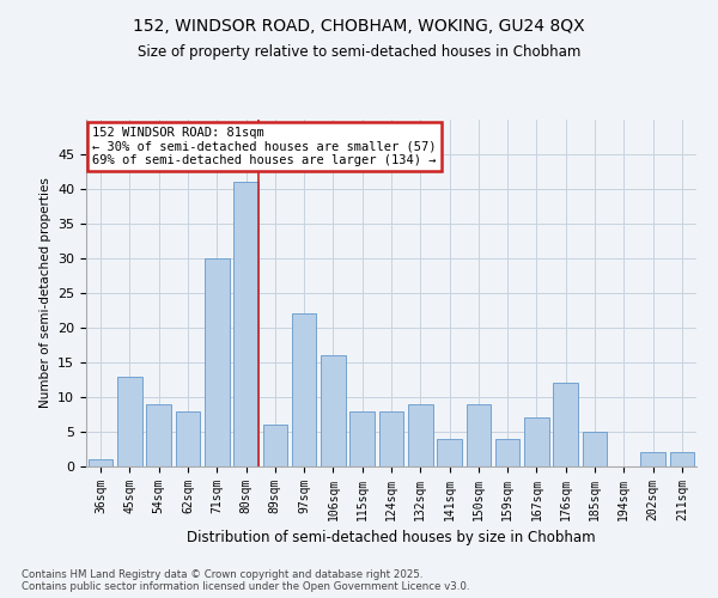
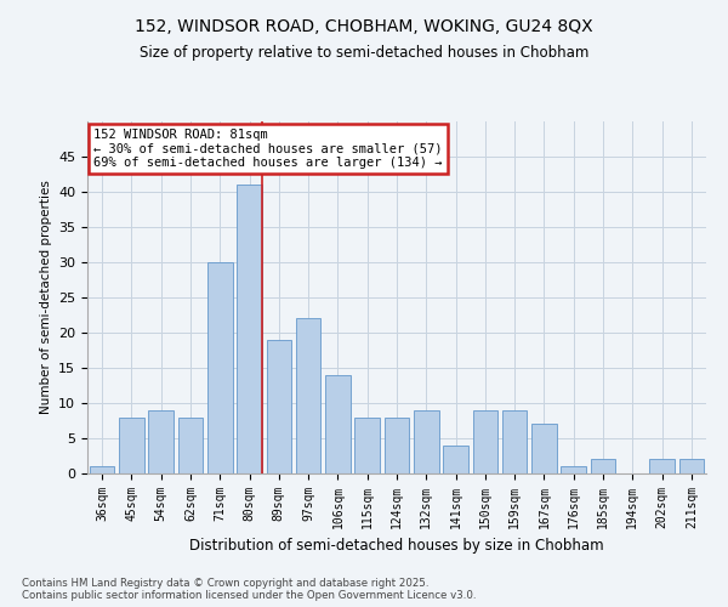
45sqm: 13 -> 8
89sqm: 6 -> 19
106sqm: 16 -> 14
159sqm: 4 -> 9
176sqm: 12 -> 1
185sqm: 5 -> 2
